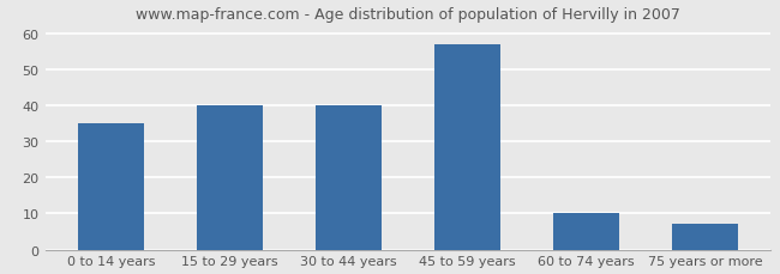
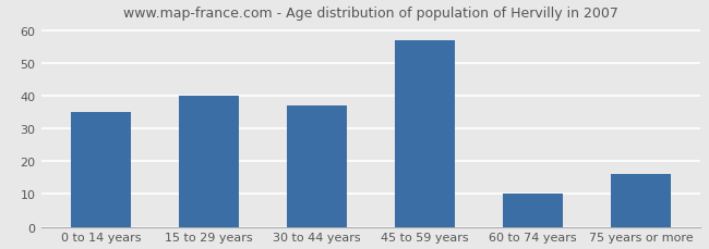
30 to 44 years: 40 -> 37
75 years or more: 7 -> 16
